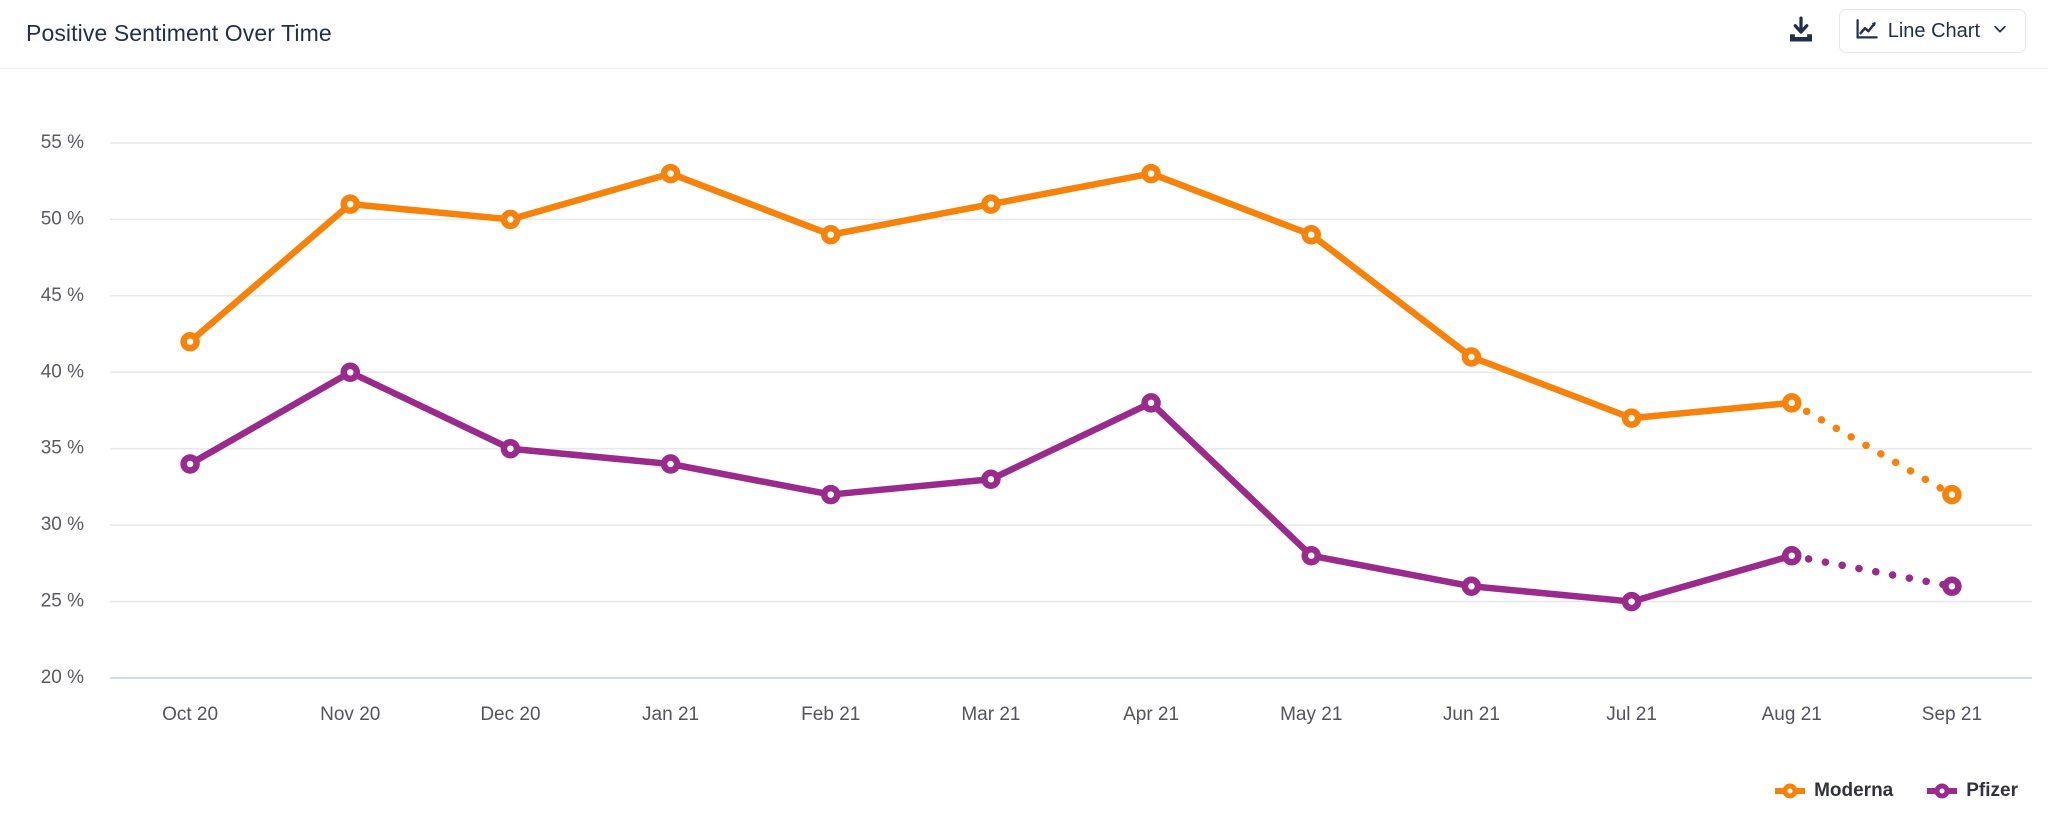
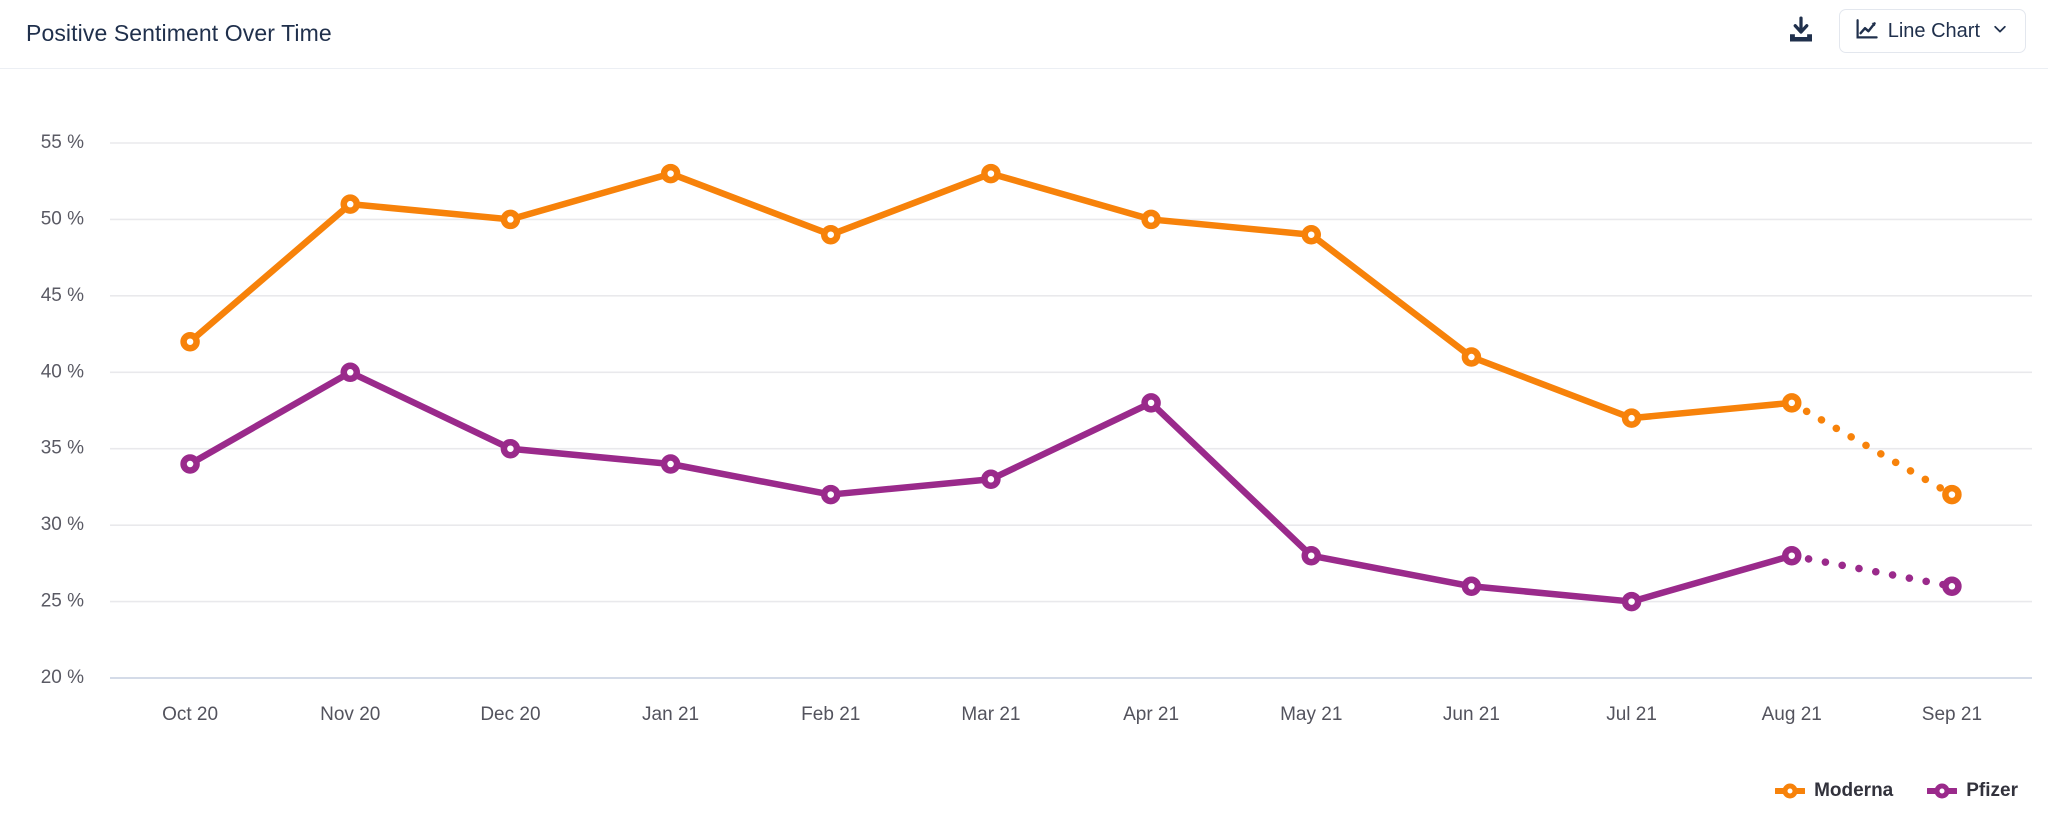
Moderna/Mar 21: 51% -> 53%
Moderna/Apr 21: 53% -> 50%
